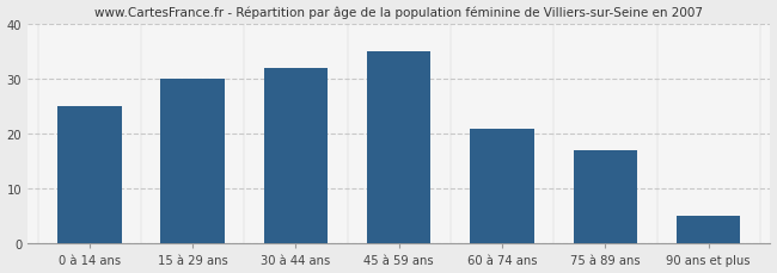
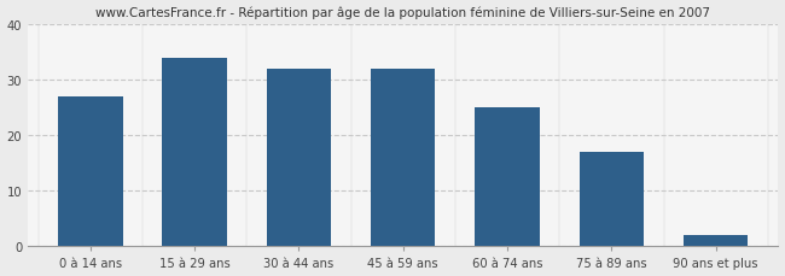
0 à 14 ans: 25 -> 27
15 à 29 ans: 30 -> 34
45 à 59 ans: 35 -> 32
60 à 74 ans: 21 -> 25
90 ans et plus: 5 -> 2
